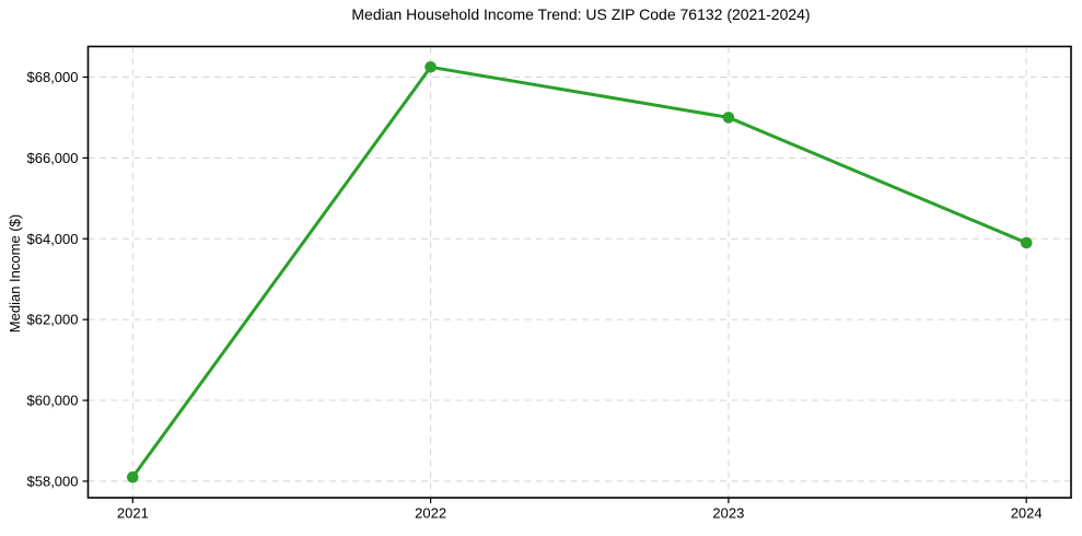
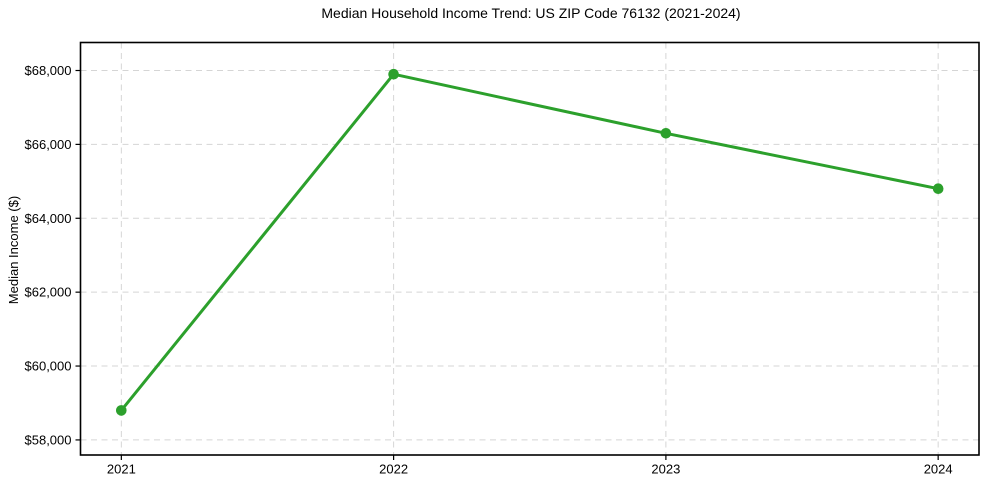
2021: $58100 -> $58800
2022: $68200 -> $67900
2023: $67000 -> $66300
2024: $63900 -> $64800
